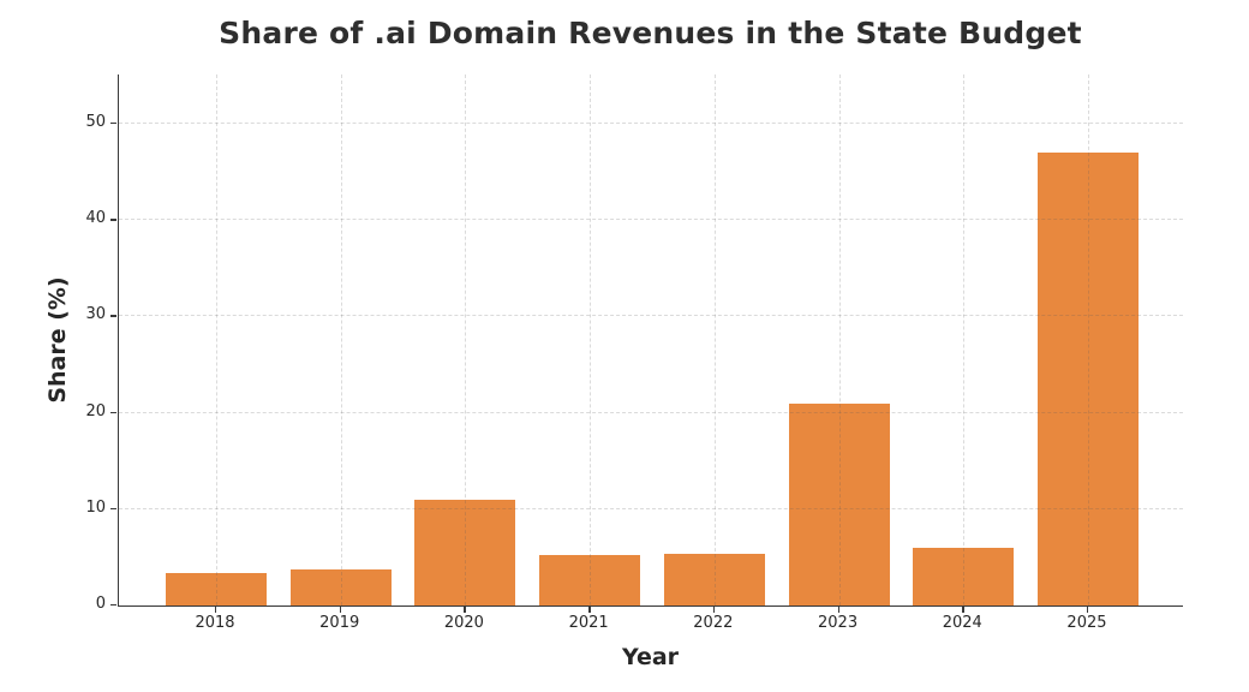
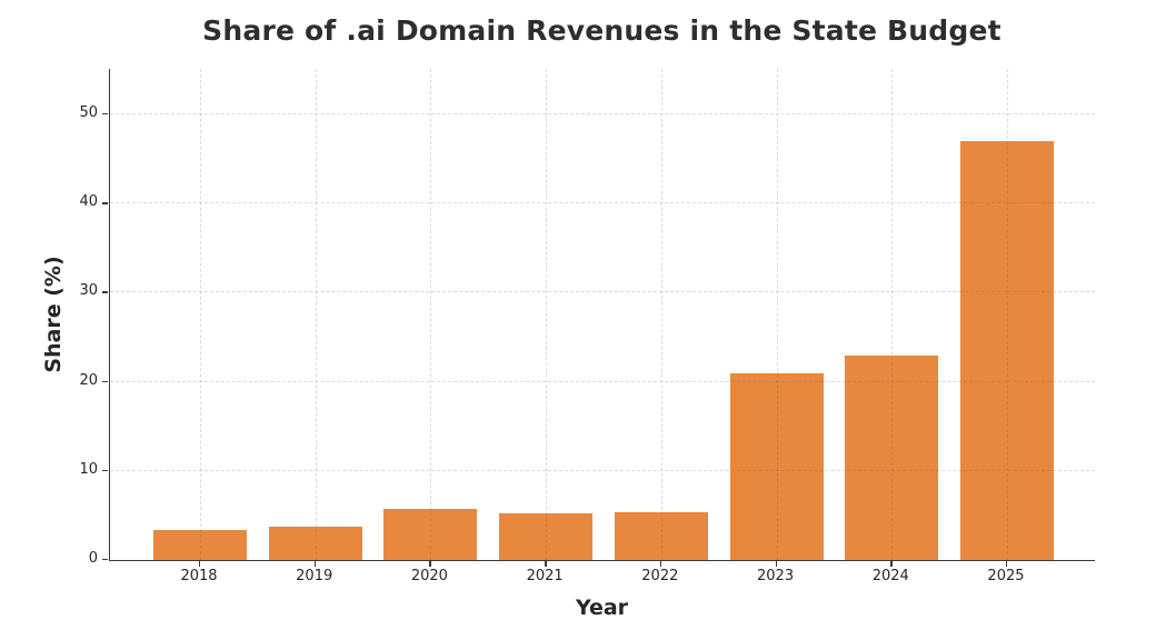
2020: 11 -> 6
2024: 6 -> 23
